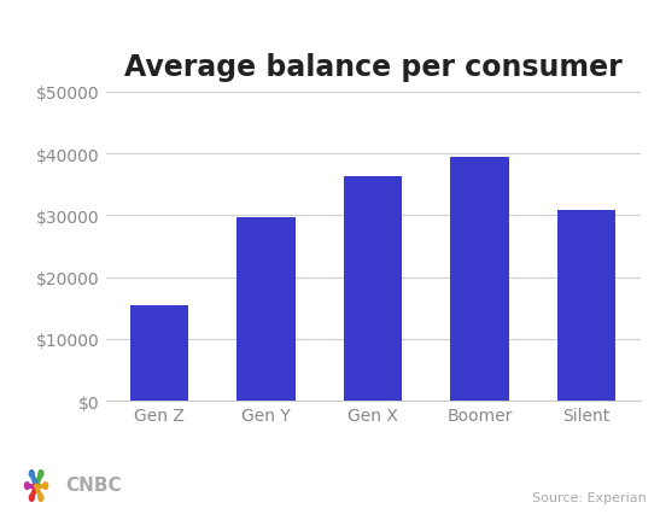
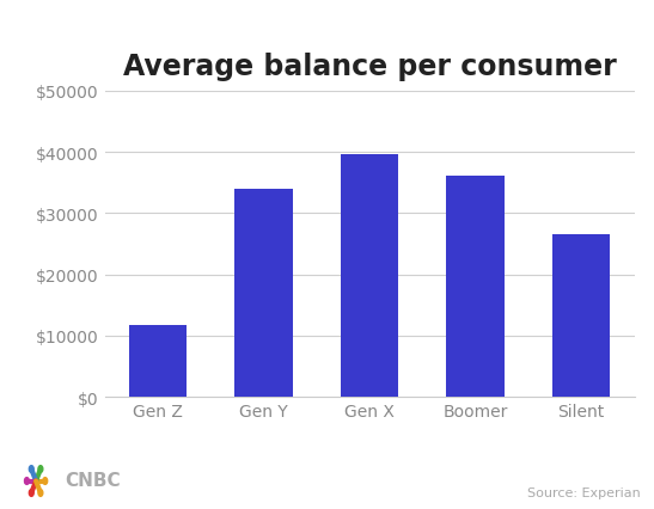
Gen Z: $15400 -> $11800
Gen Y: $29600 -> $33900
Gen X: $36400 -> $39700
Boomer: $39400 -> $36200
Silent: $30800 -> $26500
